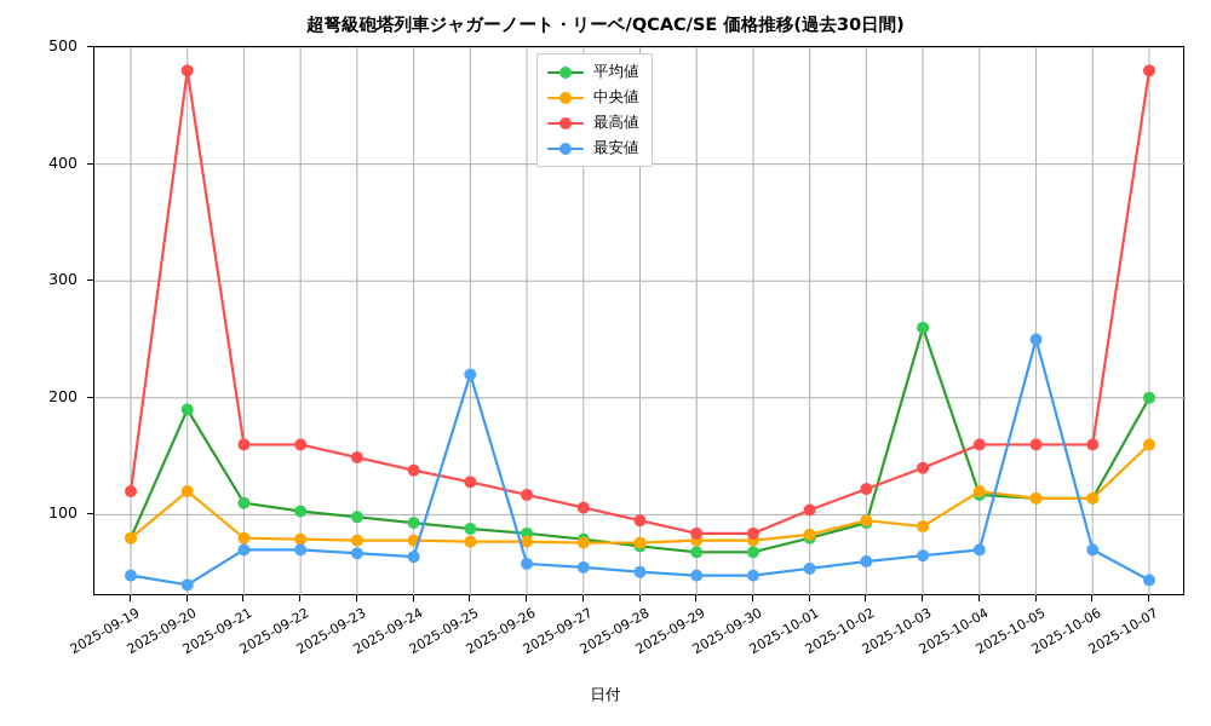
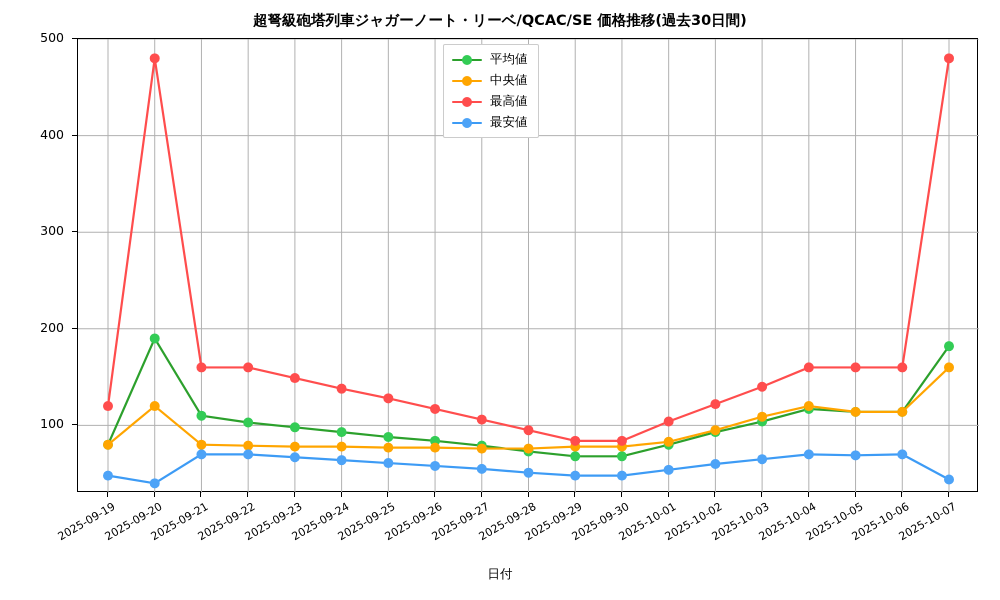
最安値/2025-09-25: 220 -> 60
平均値/2025-10-03: 260 -> 100
中央値/2025-10-03: 90 -> 110
最安値/2025-10-05: 250 -> 70
平均値/2025-10-07: 200 -> 180
